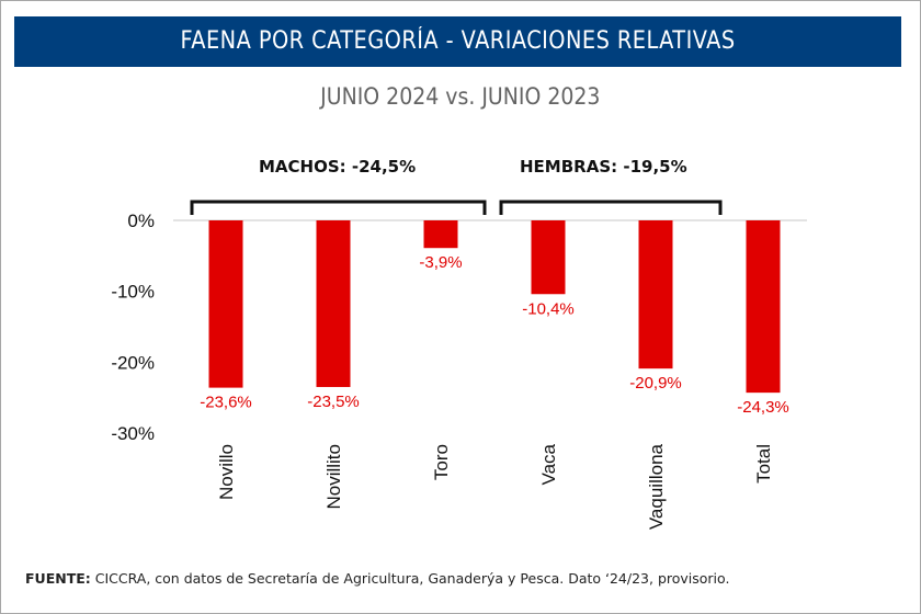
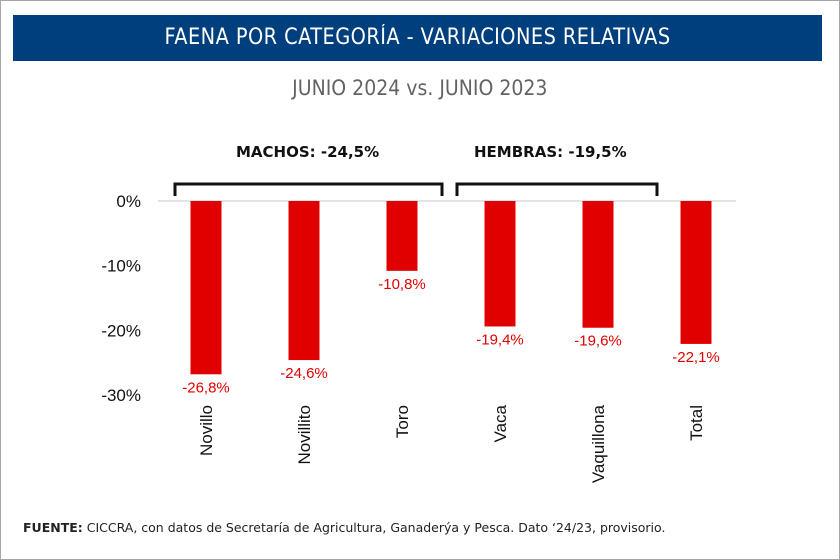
Novillo: -23,6% -> -26,8%
Novillito: -23,5% -> -24,6%
Toro: -3,9% -> -10,8%
Vaca: -10,4% -> -19,4%
Vaquillona: -20,9% -> -19,6%
Total: -24,3% -> -22,1%
